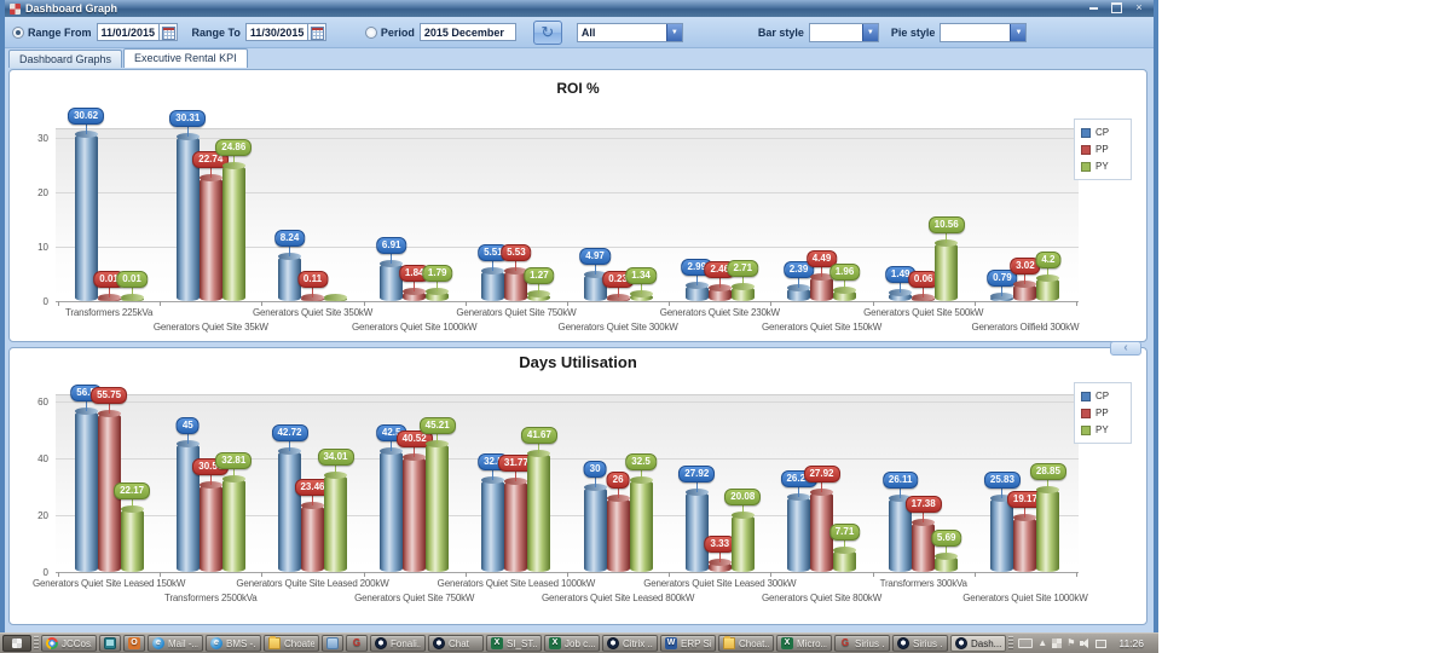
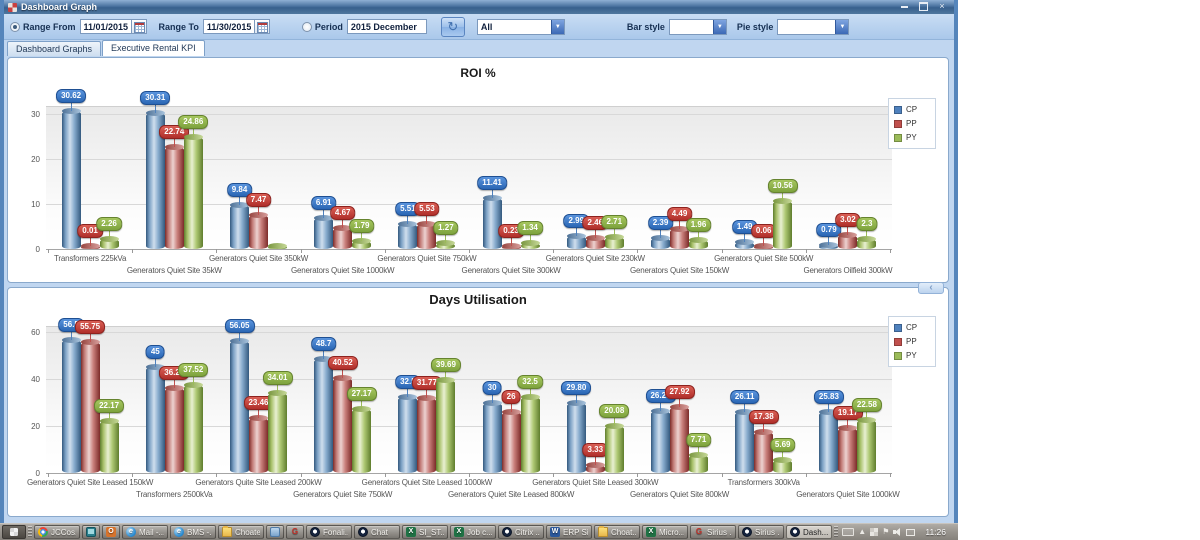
ROI %/PY/Transformers 225kVa: 0.01 -> 2.26
ROI %/CP/Generators Quiet Site 350kW: 8.24 -> 9.84
ROI %/PP/Generators Quiet Site 350kW: 0.11 -> 7.47
ROI %/PP/Generators Quiet Site 1000kW: 1.84 -> 4.67
ROI %/CP/Generators Quiet Site 300kW: 4.97 -> 11.41
ROI %/PY/Generators Oilfield 300kW: 4.2 -> 2.3
Days Utilisation/PP/Transformers 2500kVa: 30.56 -> 36.20
Days Utilisation/PY/Transformers 2500kVa: 32.81 -> 37.52
Days Utilisation/CP/Generators Quite Site Leased 200kW: 42.72 -> 56.05
Days Utilisation/CP/Generators Quiet Site 750kW: 42.5 -> 48.7
Days Utilisation/PY/Generators Quiet Site 750kW: 45.21 -> 27.17
Days Utilisation/PY/Generators Quiet Site Leased 1000kW: 41.67 -> 39.69
Days Utilisation/CP/Generators Quiet Site Leased 300kW: 27.92 -> 29.80
Days Utilisation/PY/Generators Quiet Site 1000kW: 28.85 -> 22.58
